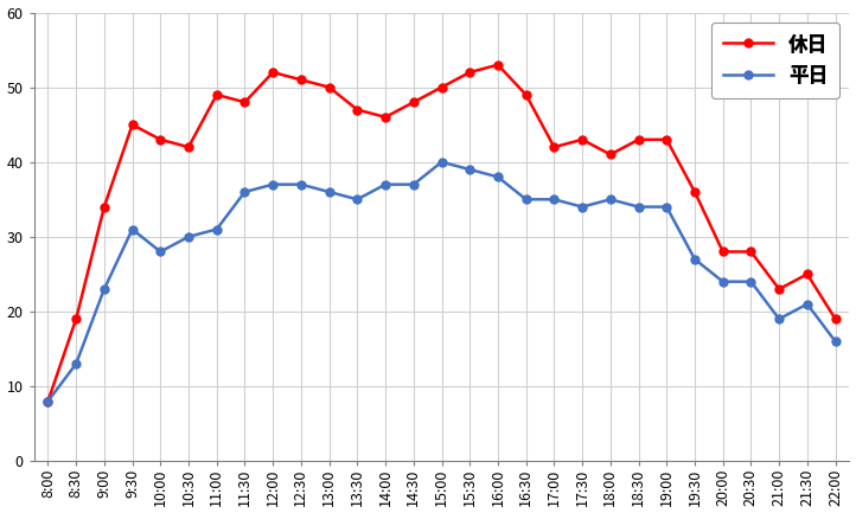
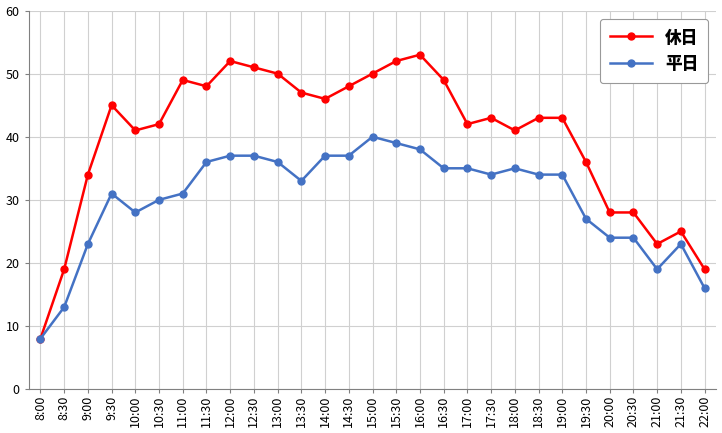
休日/10:00: 43 -> 41
平日/13:30: 35 -> 33
平日/21:30: 21 -> 23
